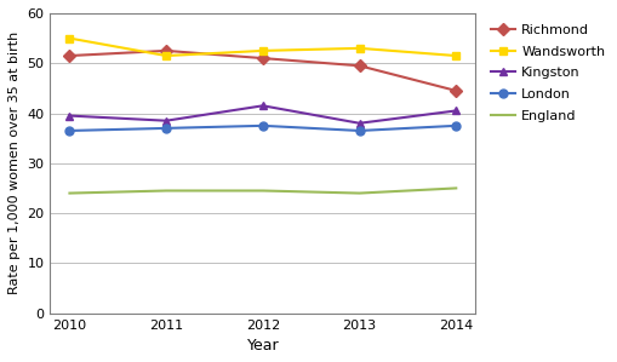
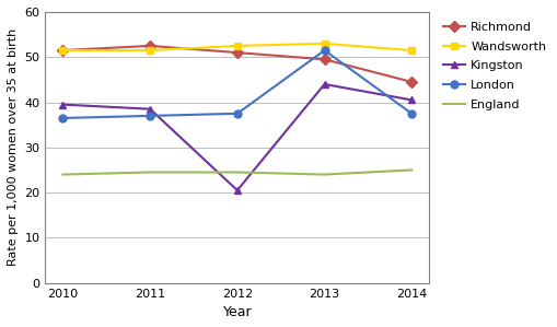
Wandsworth/2010: 55.0 -> 51.5
Kingston/2012: 41.5 -> 20.5
Kingston/2013: 38.0 -> 44.0
London/2013: 36.5 -> 51.5
